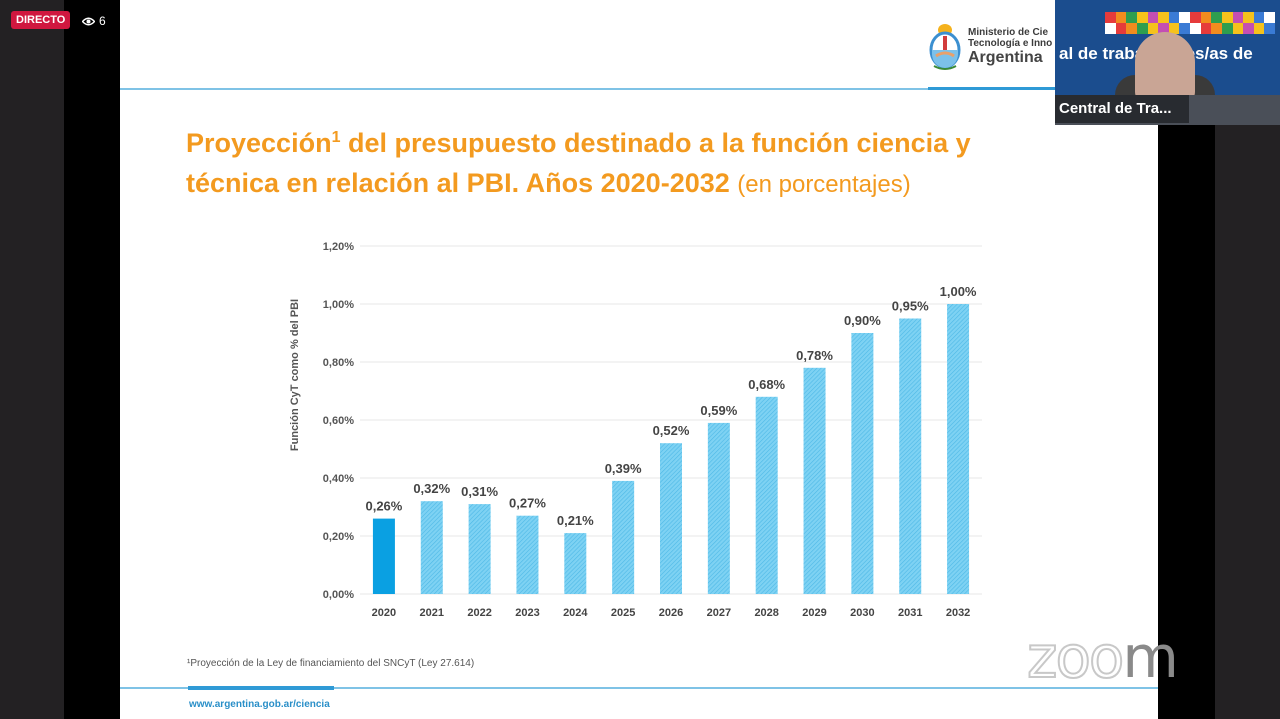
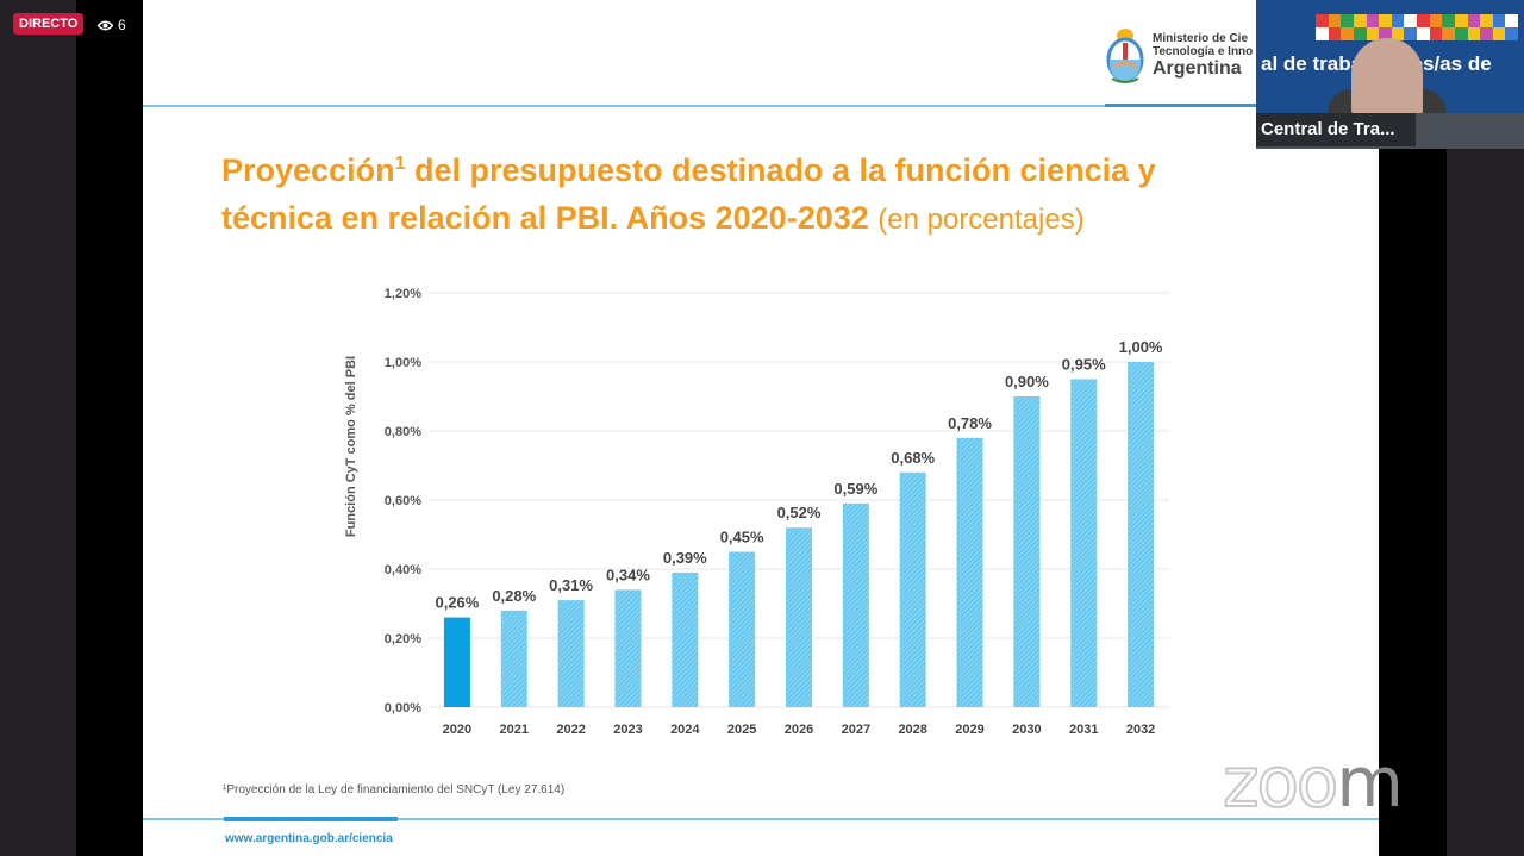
2021: 0,32% -> 0,28%
2023: 0,27% -> 0,34%
2024: 0,21% -> 0,39%
2025: 0,39% -> 0,45%
